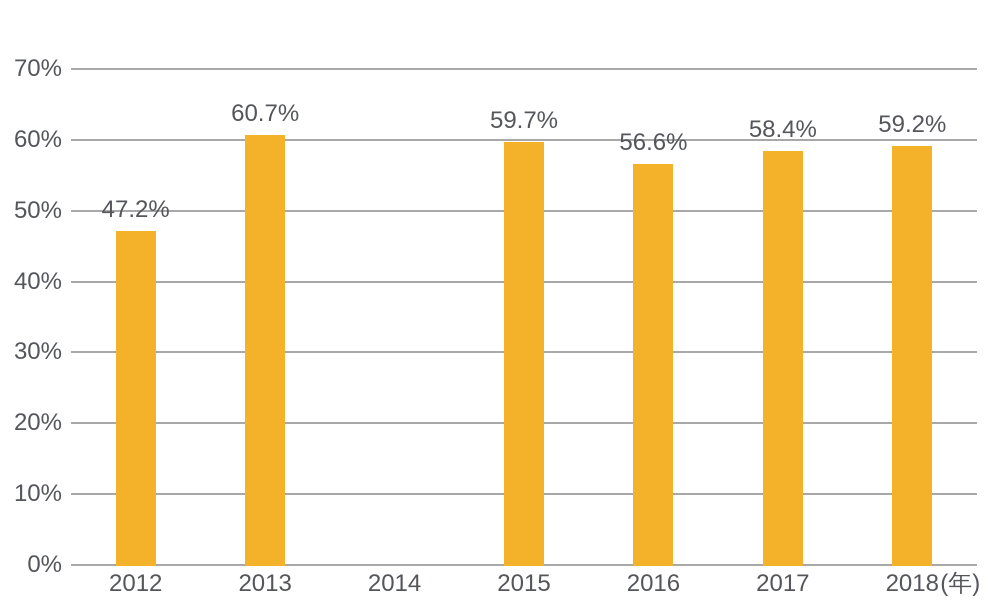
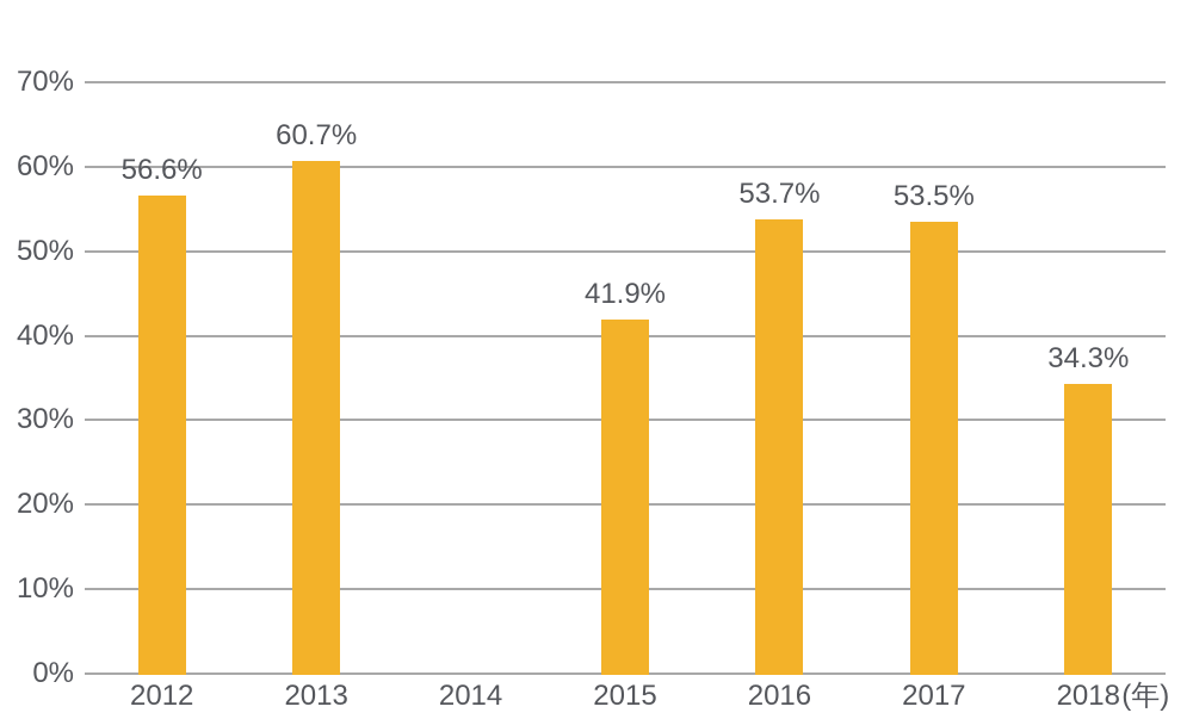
2012: 47.2% -> 56.6%
2015: 59.7% -> 41.9%
2016: 56.6% -> 53.7%
2017: 58.4% -> 53.5%
2018: 59.2% -> 34.3%
